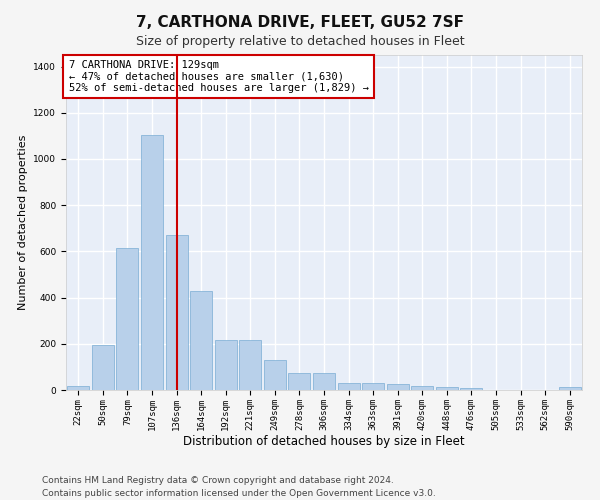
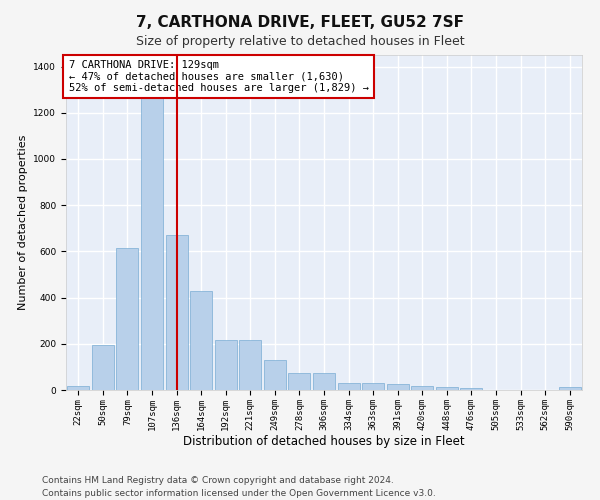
107sqm: 1105 -> 1275
